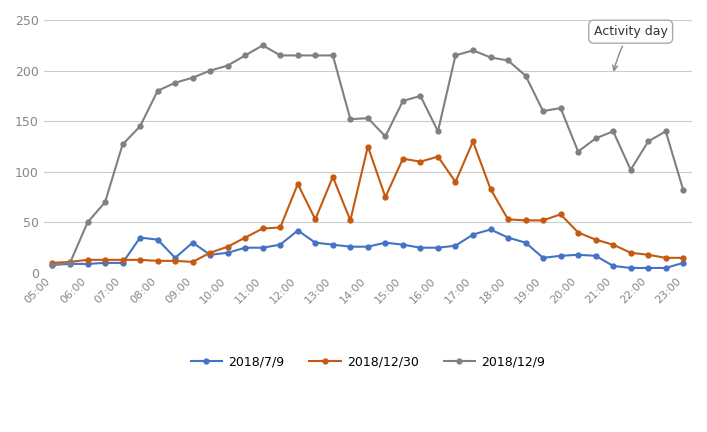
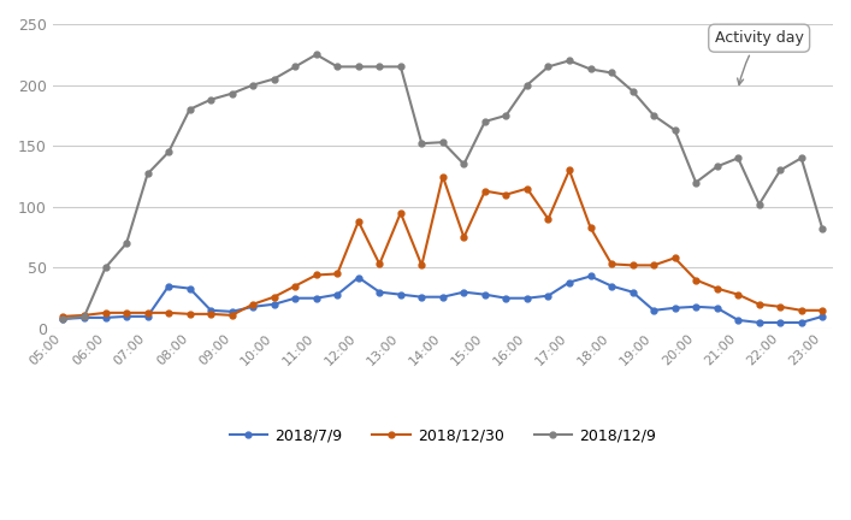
2018/7/9/09:00: 30 -> 14
2018/12/9/16:00: 140 -> 200
2018/12/9/19:00: 160 -> 175
